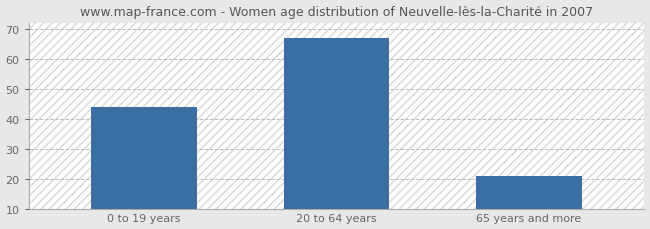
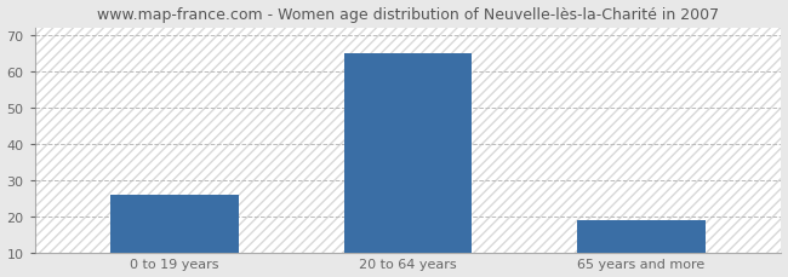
0 to 19 years: 44 -> 26
20 to 64 years: 67 -> 65
65 years and more: 21 -> 19
